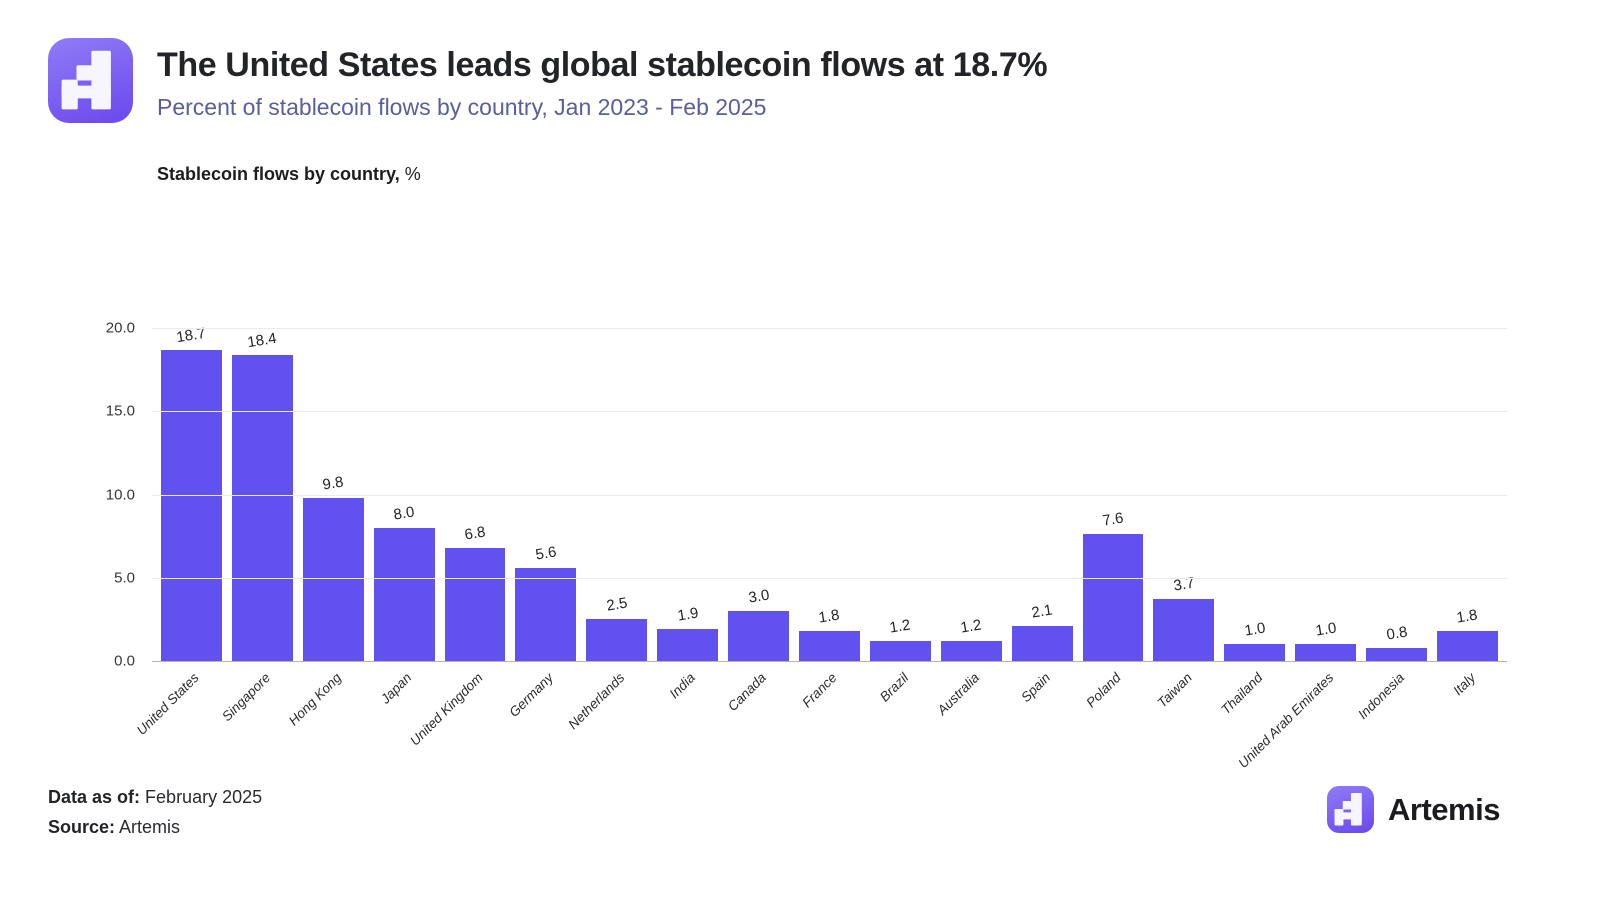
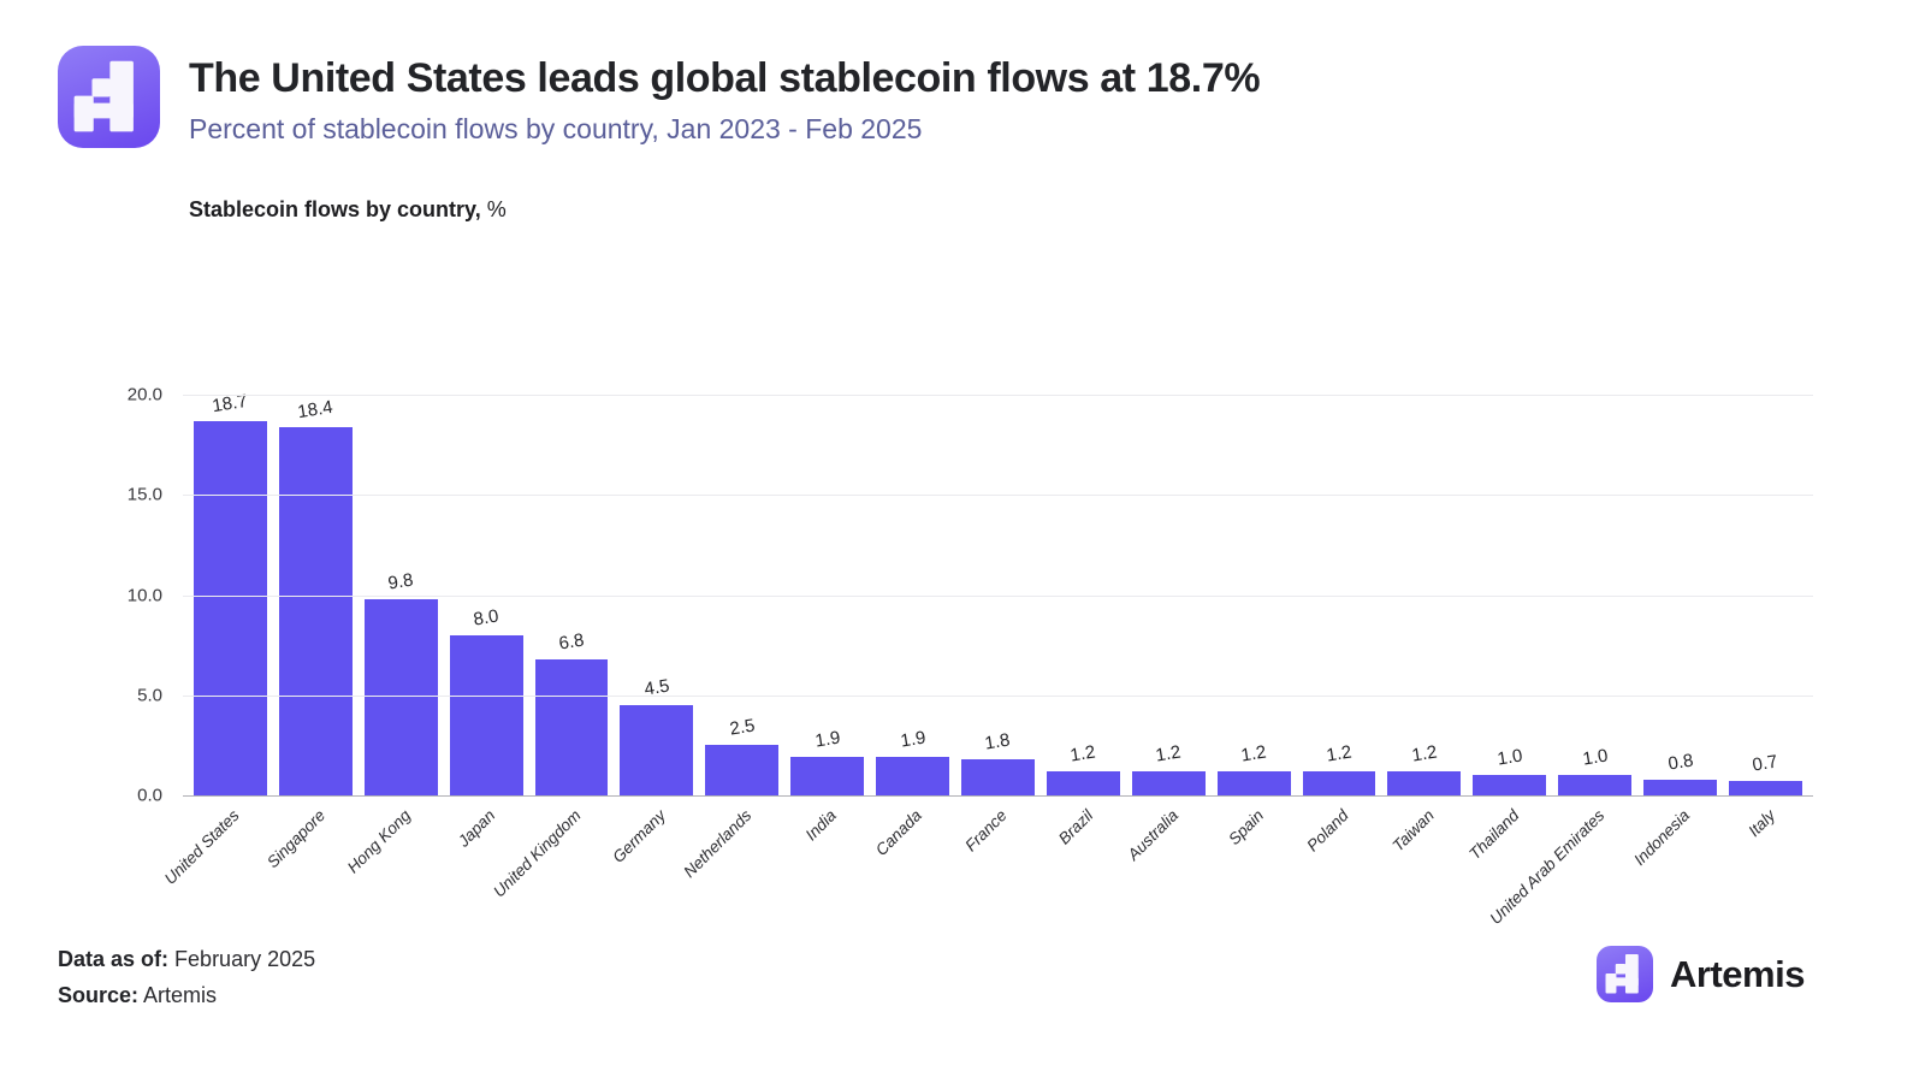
Germany: 5.6 -> 4.5
Canada: 3.0 -> 1.9
Spain: 2.1 -> 1.2
Poland: 7.6 -> 1.2
Taiwan: 3.7 -> 1.2
Italy: 1.8 -> 0.7
